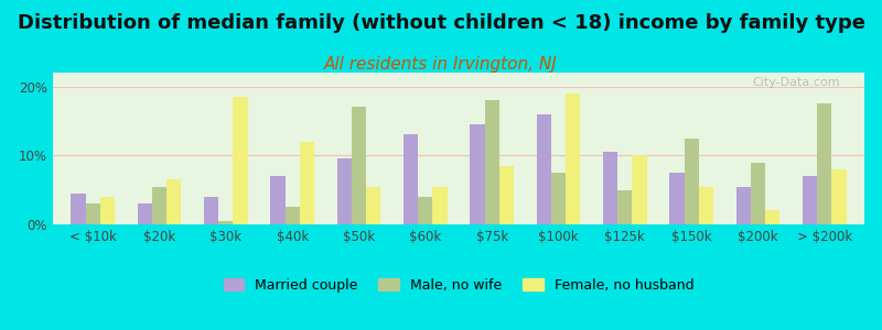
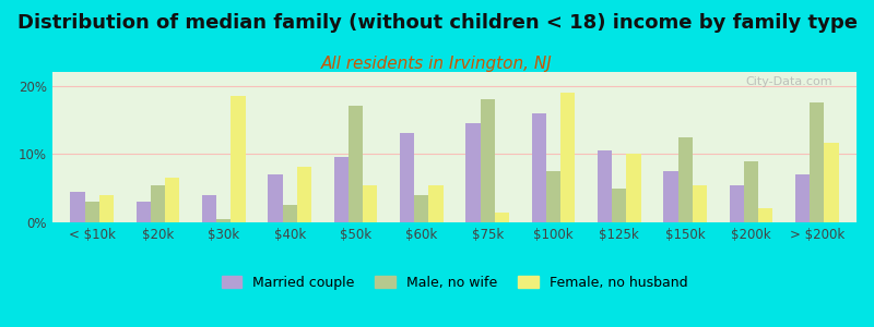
Female, no husband/$40k: 12.0% -> 8.2%
Female, no husband/$75k: 8.5% -> 1.4%
Female, no husband/> $200k: 8.0% -> 11.6%
